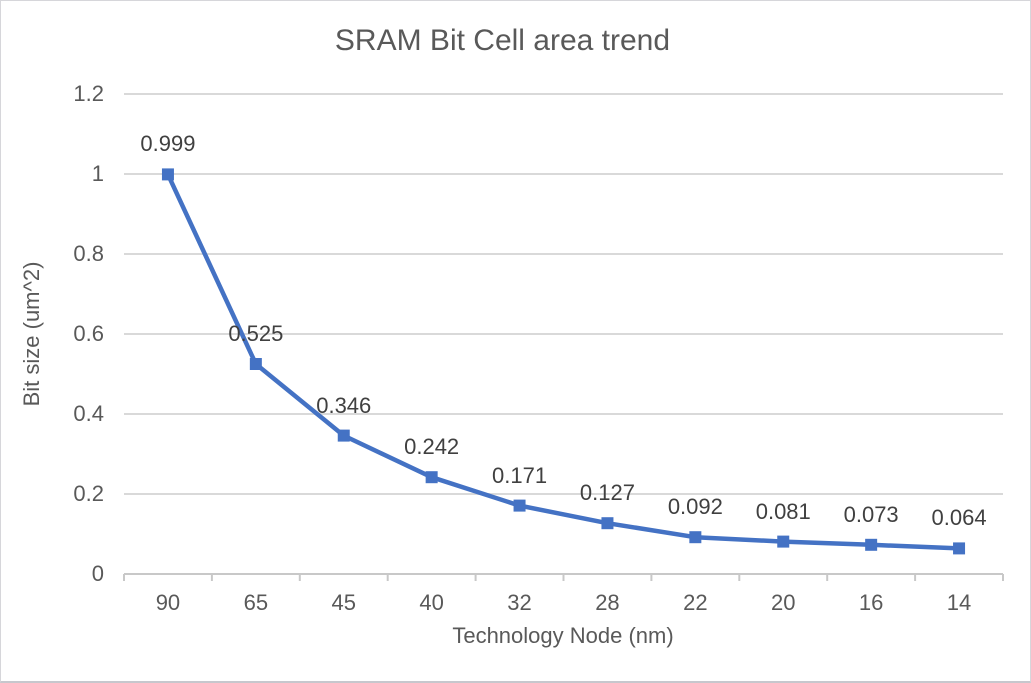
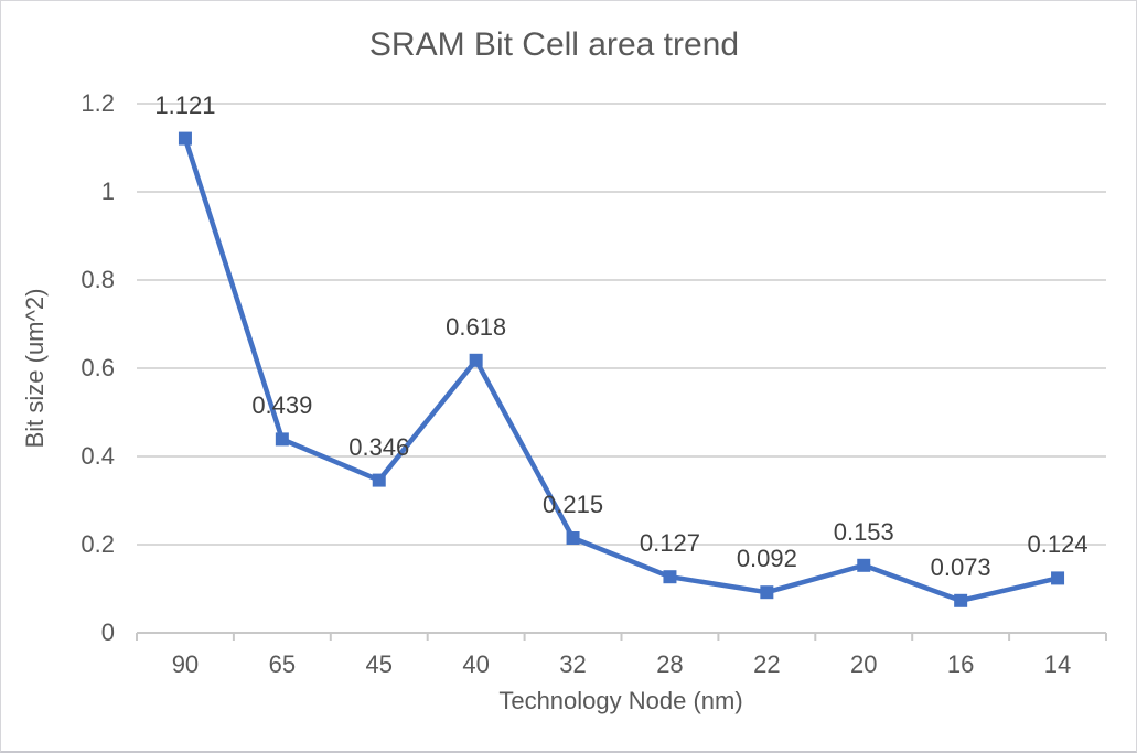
90: 0.999 -> 1.121
65: 0.525 -> 0.439
40: 0.242 -> 0.618
32: 0.171 -> 0.215
20: 0.081 -> 0.153
14: 0.064 -> 0.124
